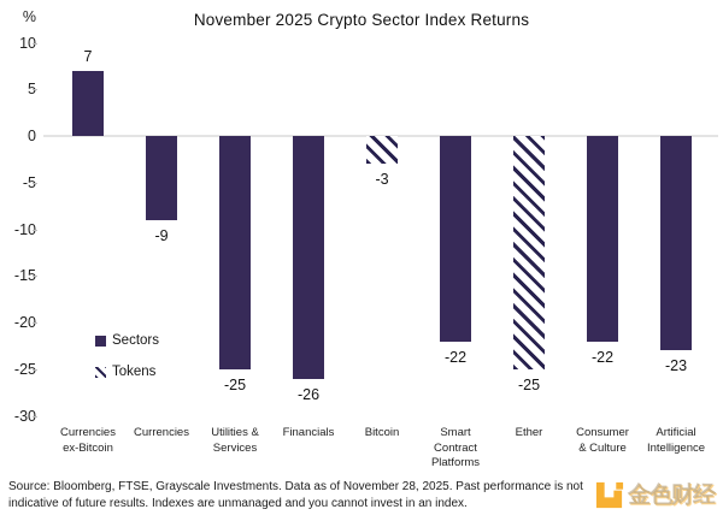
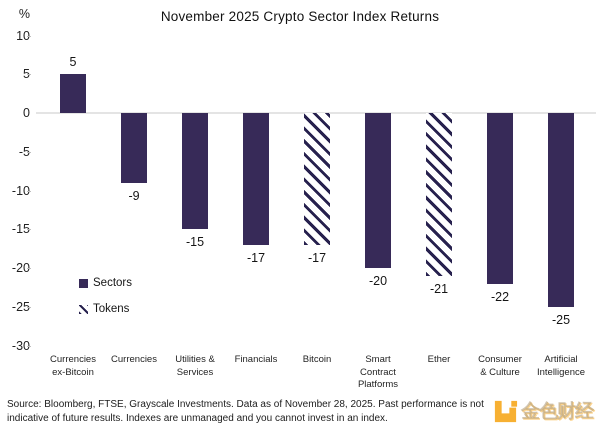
Currencies ex-Bitcoin: 7 -> 5
Utilities & Services: -25 -> -15
Financials: -26 -> -17
Bitcoin: -3 -> -17
Smart Contract Platforms: -22 -> -20
Ether: -25 -> -21
Artificial Intelligence: -23 -> -25
